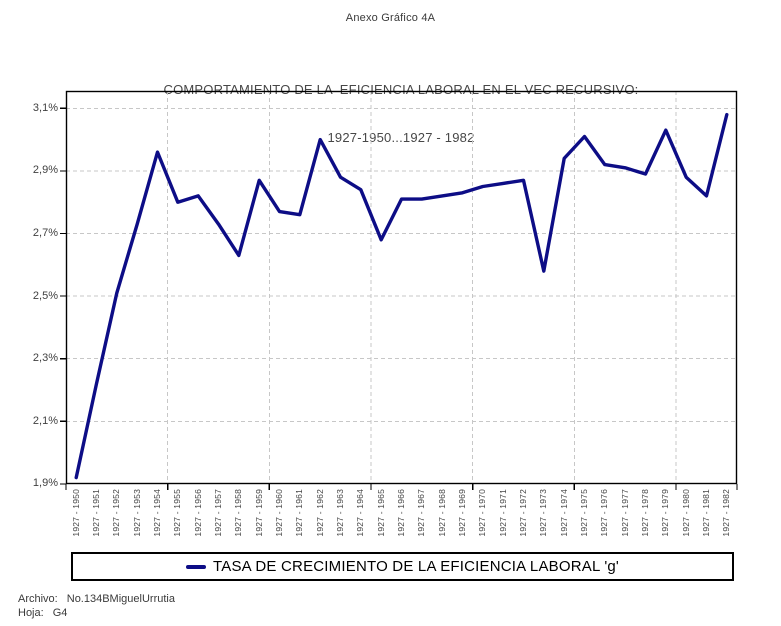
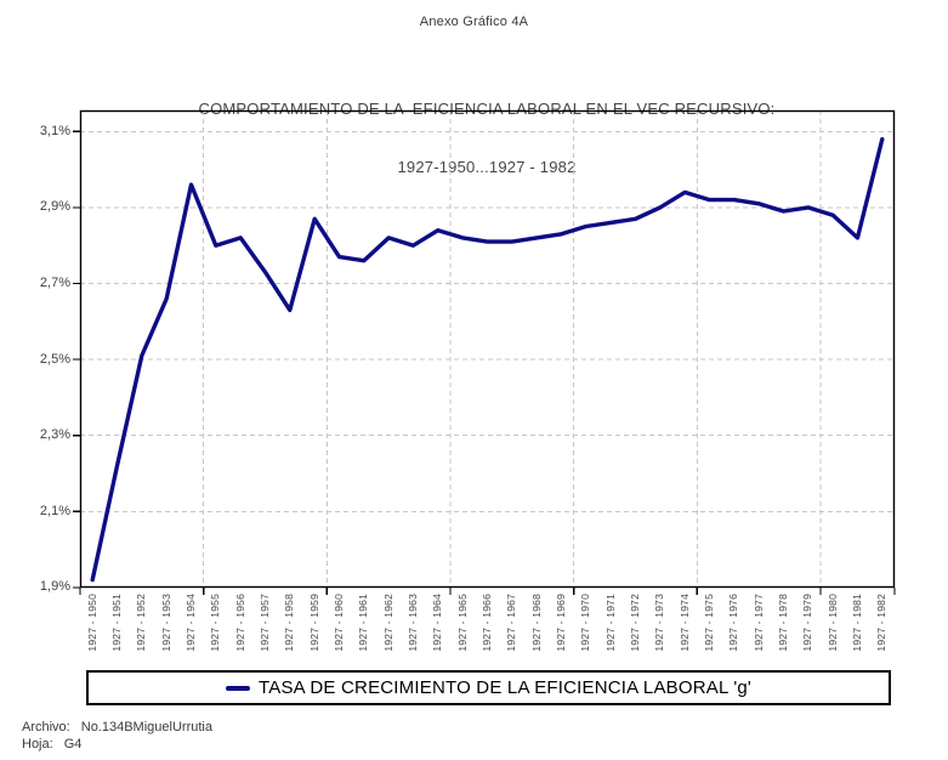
1927 - 1953: 2,73% -> 2,66%
1927 - 1962: 3,00% -> 2,82%
1927 - 1963: 2,88% -> 2,80%
1927 - 1965: 2,68% -> 2,82%
1927 - 1973: 2,58% -> 2,90%
1927 - 1975: 3,01% -> 2,92%
1927 - 1979: 3,03% -> 2,90%
